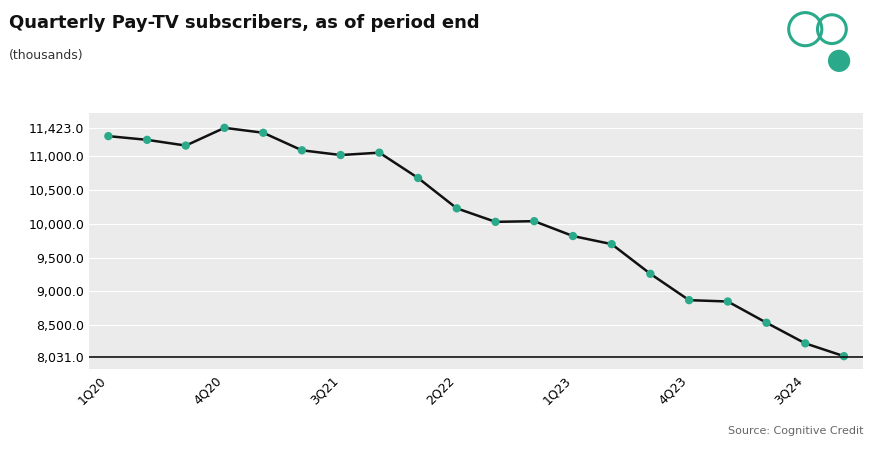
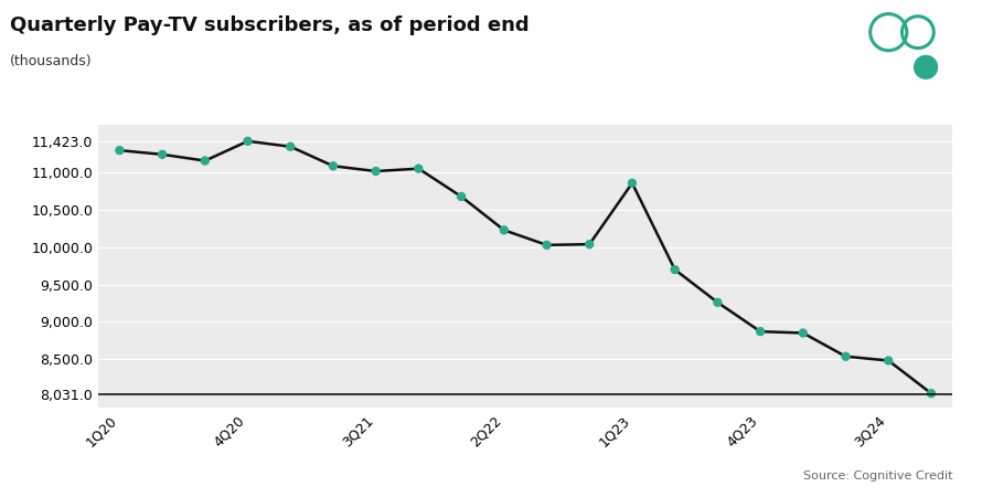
1Q23: 9,820 -> 10,860
3Q24: 8,230 -> 8,480
